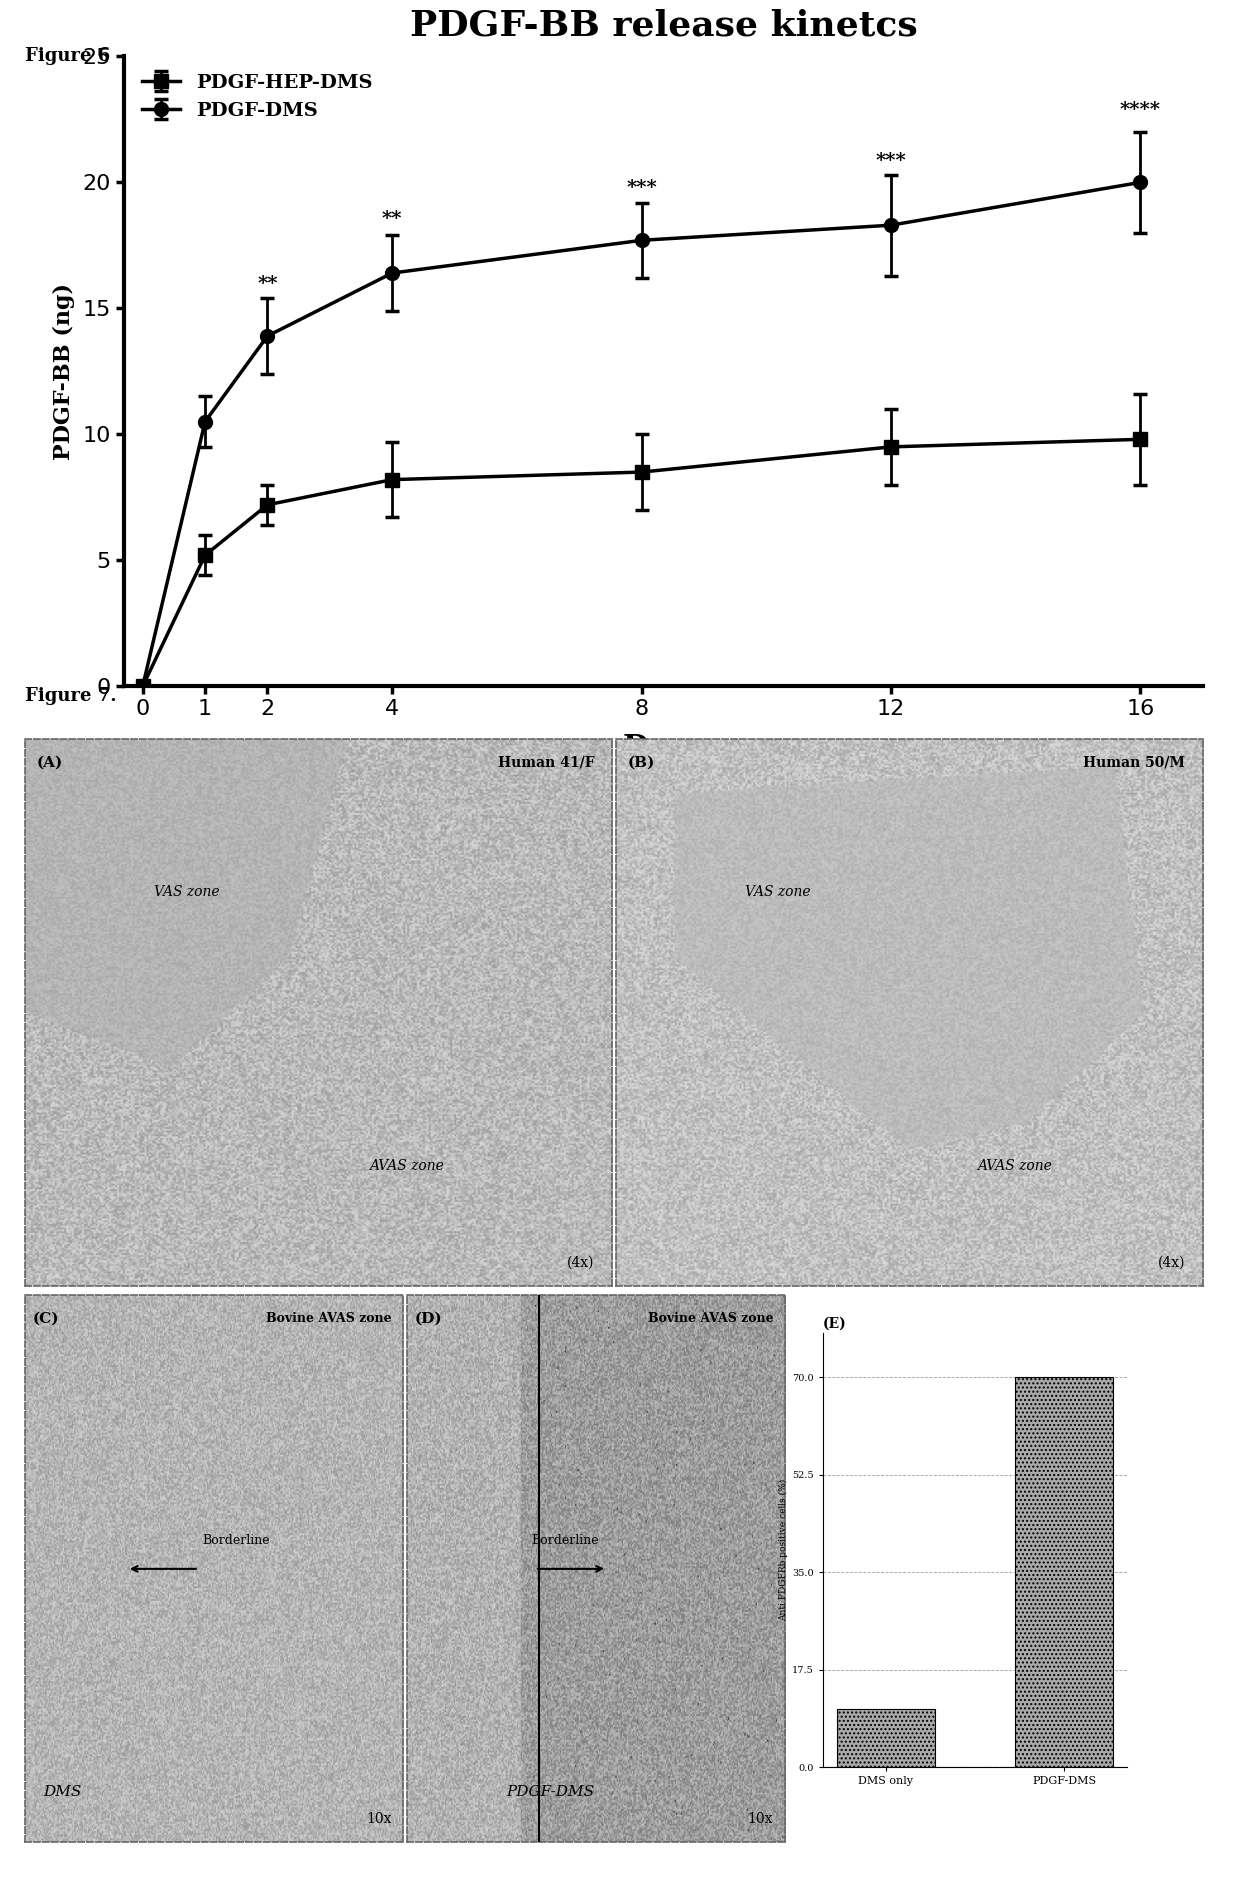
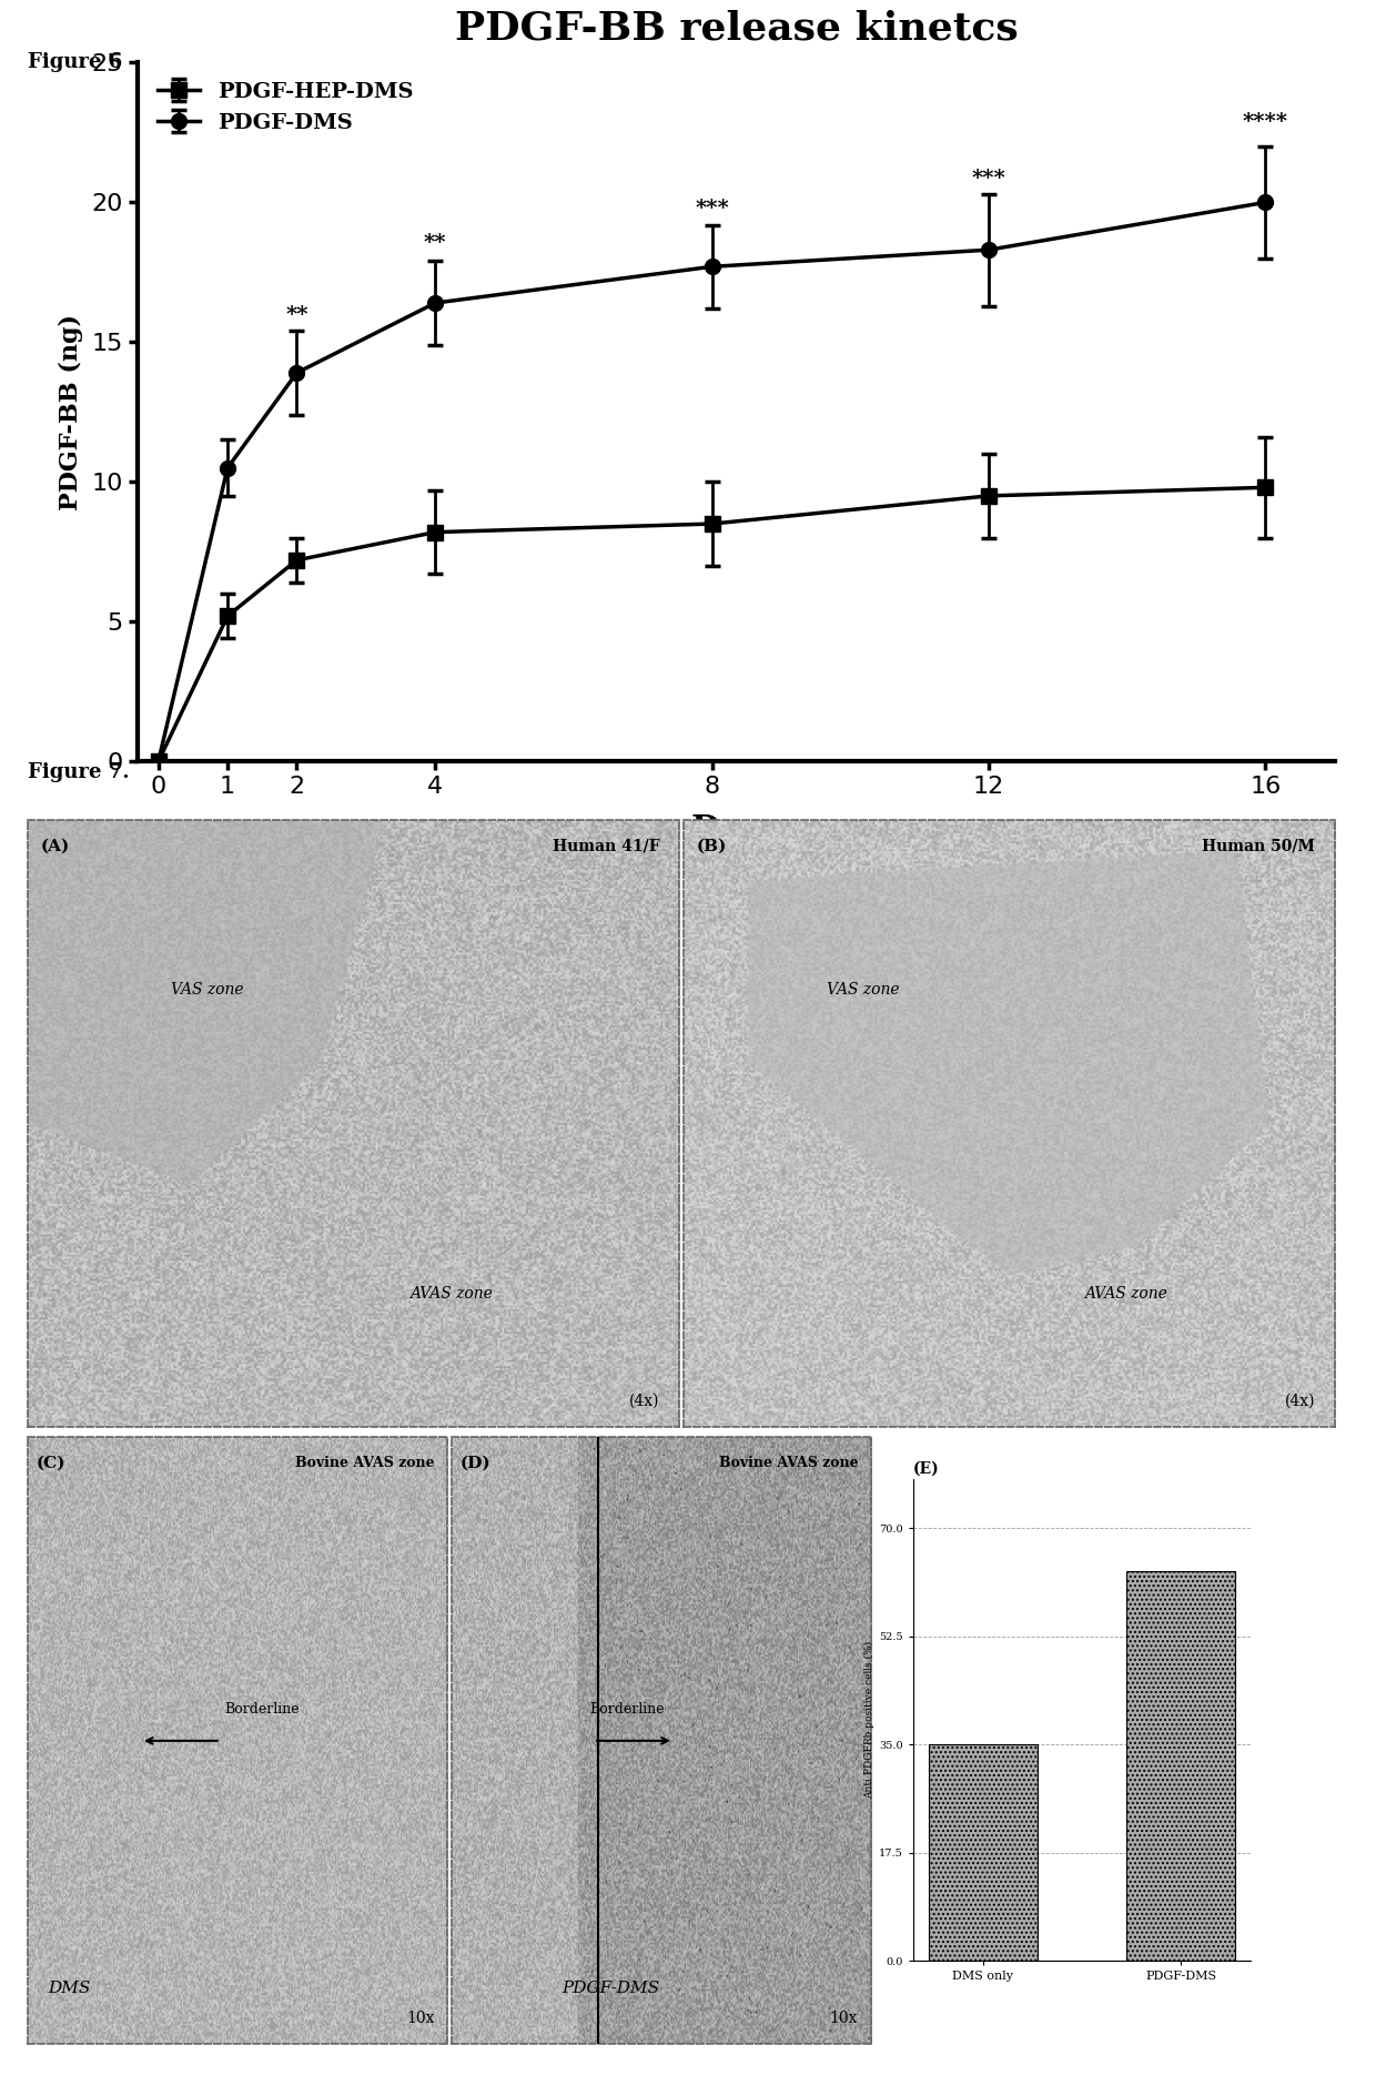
(E)/DMS only: 10.5 -> 35.0
(E)/PDGF-DMS: 70.0 -> 63.0
